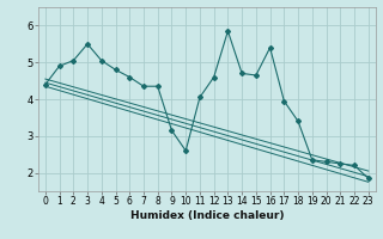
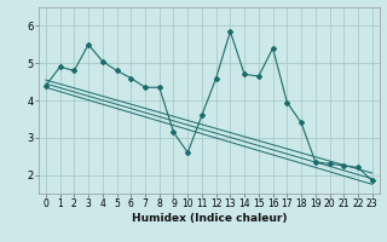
2: 5.05 -> 4.80
11: 4.05 -> 3.60
